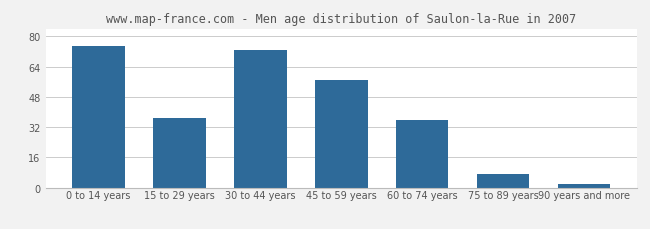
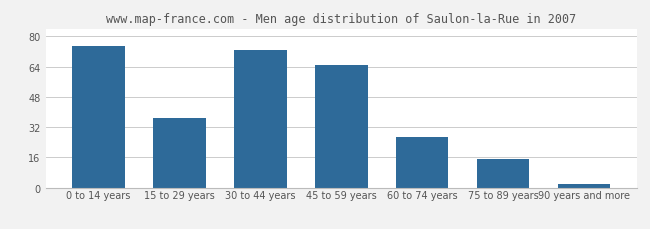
45 to 59 years: 57 -> 65
60 to 74 years: 36 -> 27
75 to 89 years: 7 -> 15
